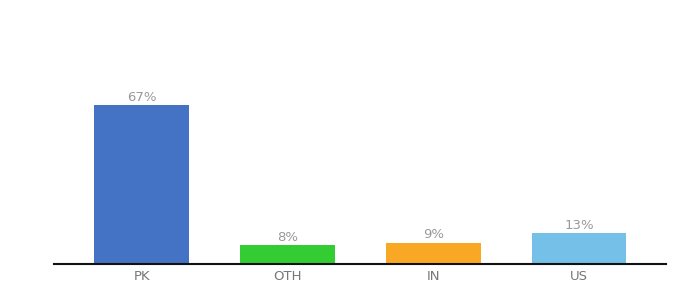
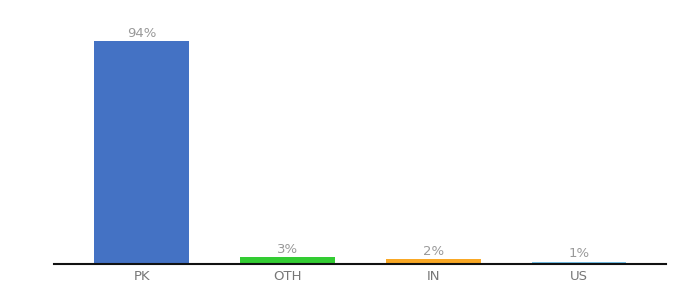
PK: 67% -> 94%
OTH: 8% -> 3%
IN: 9% -> 2%
US: 13% -> 1%
